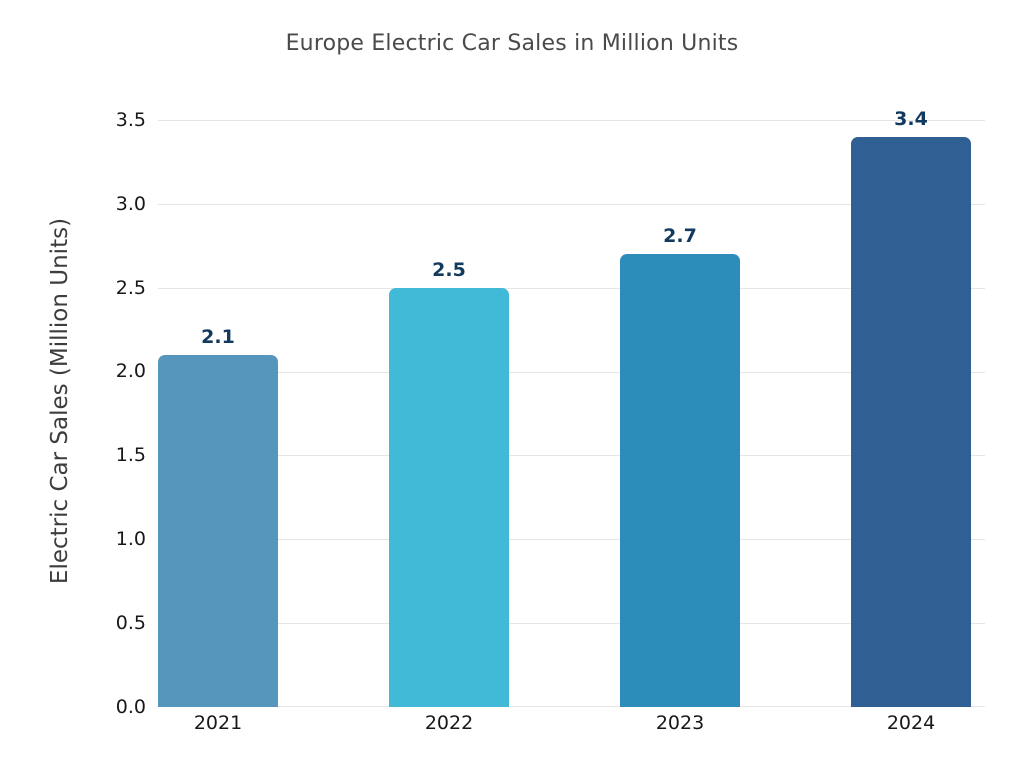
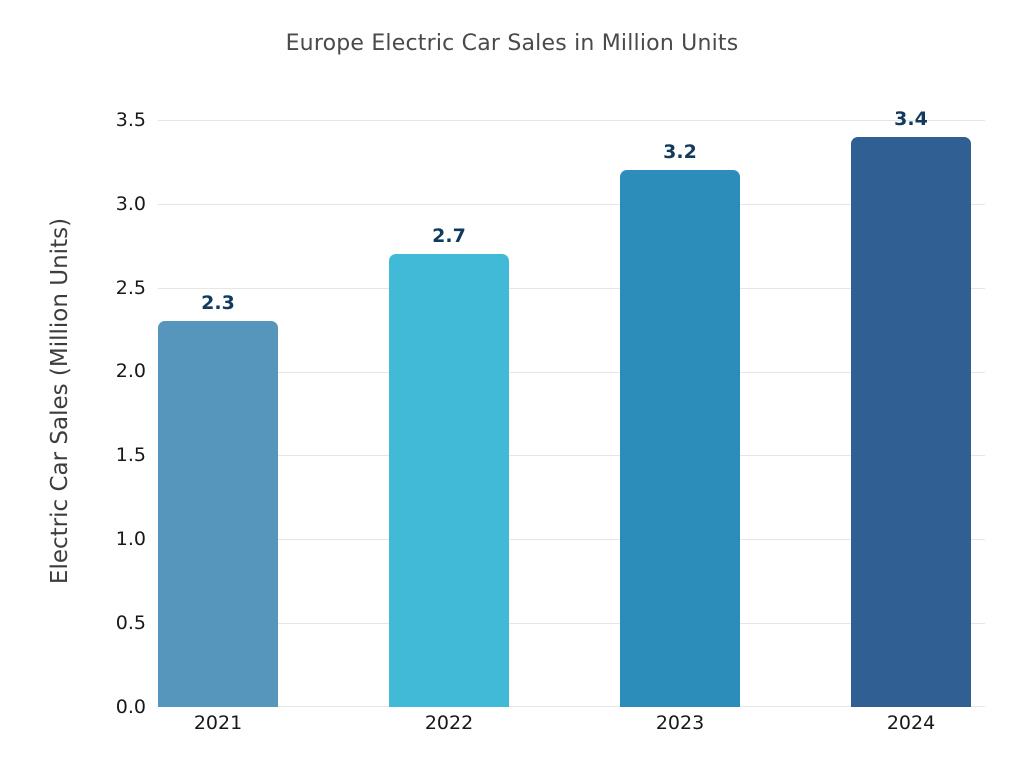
2021: 2.1 -> 2.3
2022: 2.5 -> 2.7
2023: 2.7 -> 3.2
